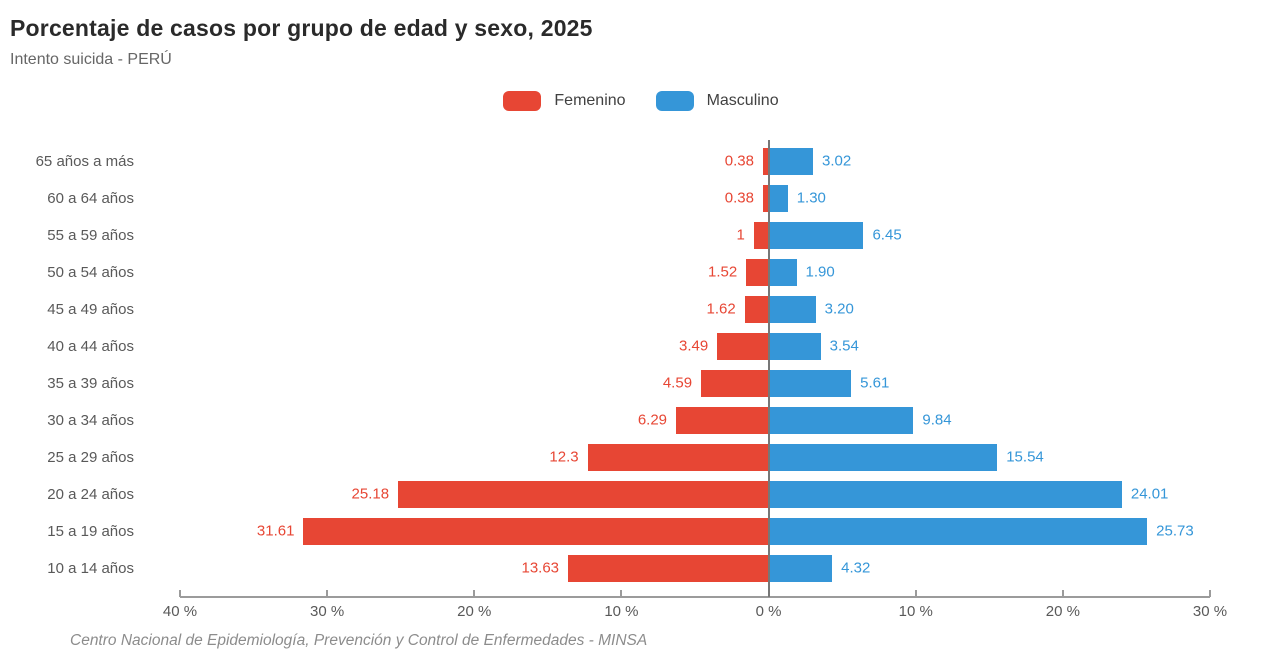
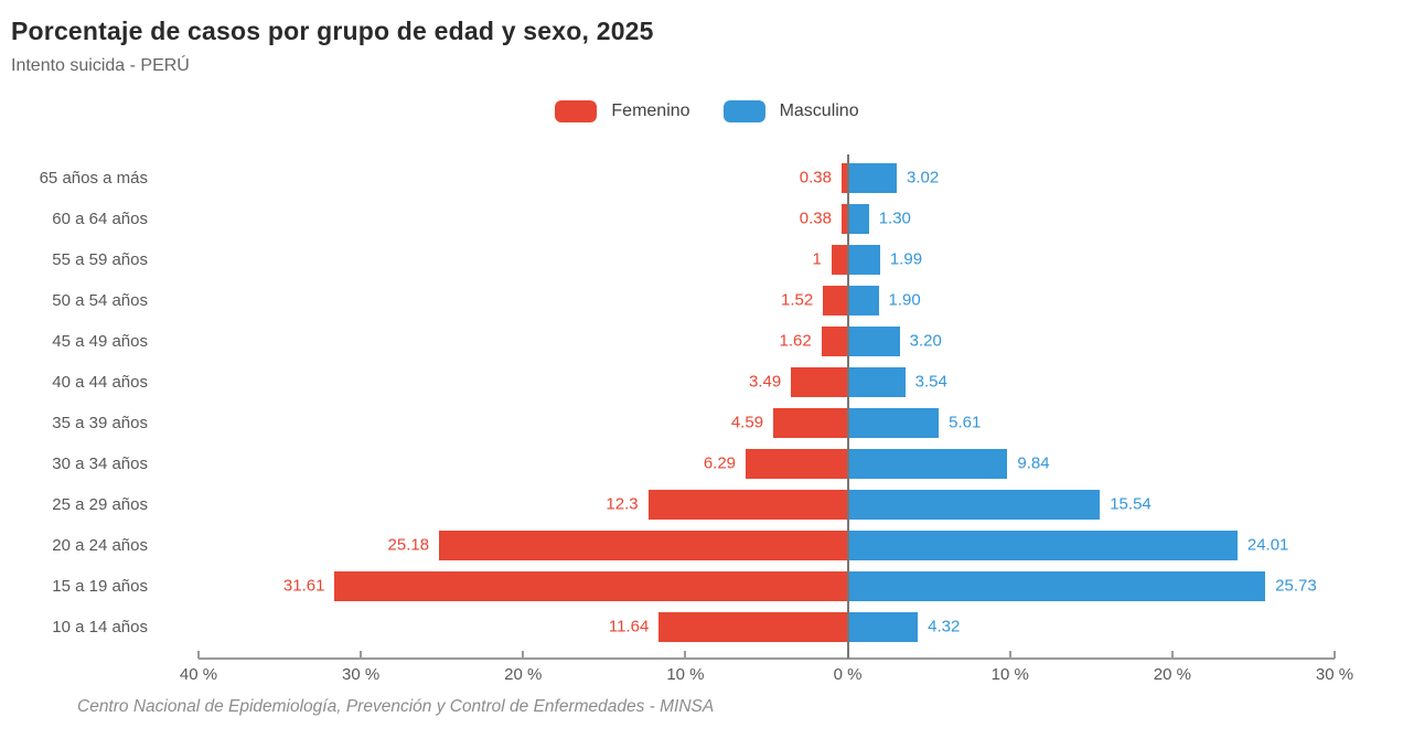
Masculino/55 a 59 años: 6.45 -> 1.99
Femenino/10 a 14 años: 13.63 -> 11.64
